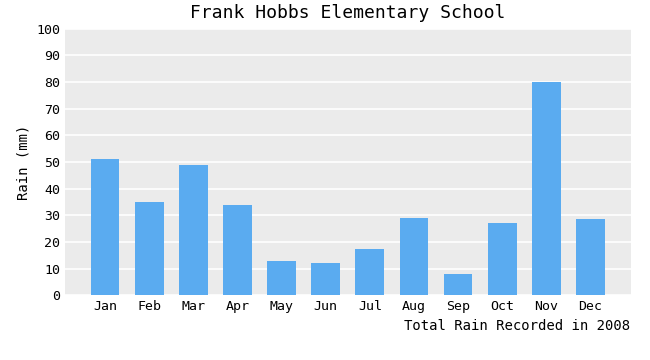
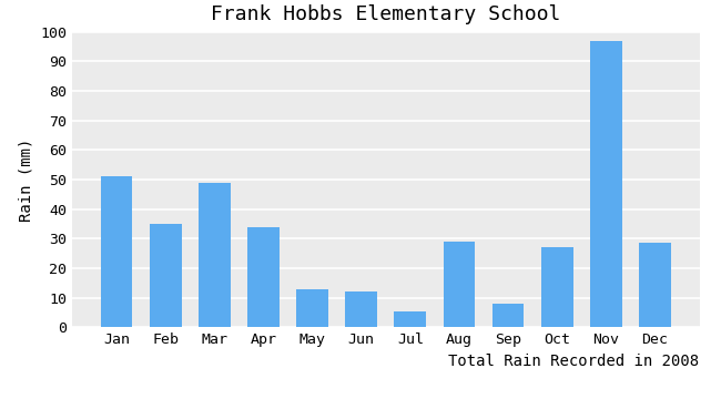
Jul: 17.5 -> 5.5
Nov: 80.0 -> 97.0
